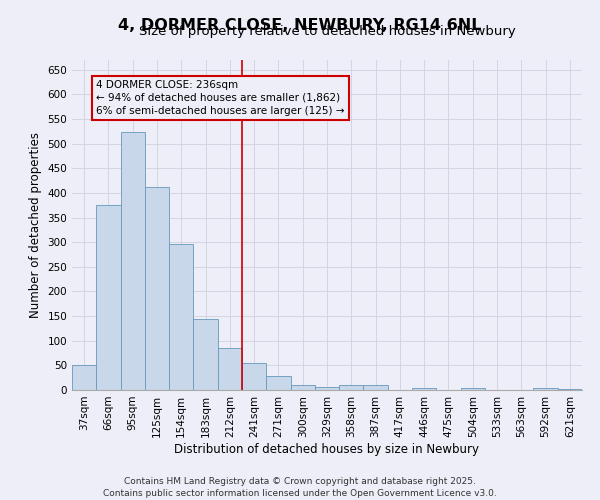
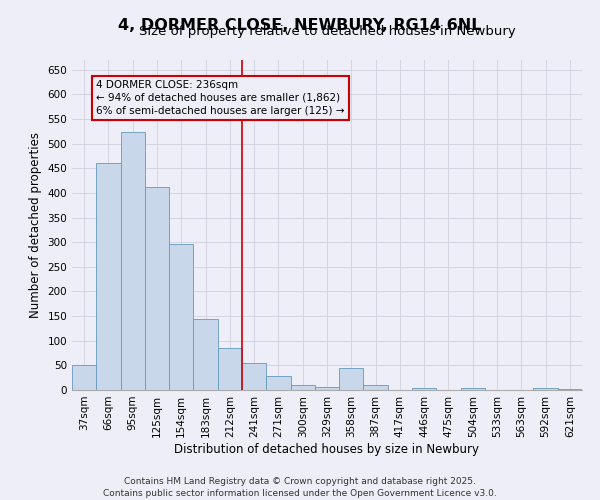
66sqm: 375 -> 460
358sqm: 10 -> 45
